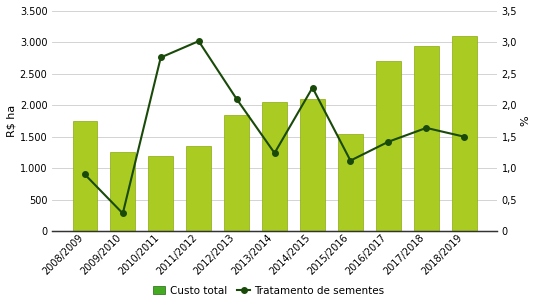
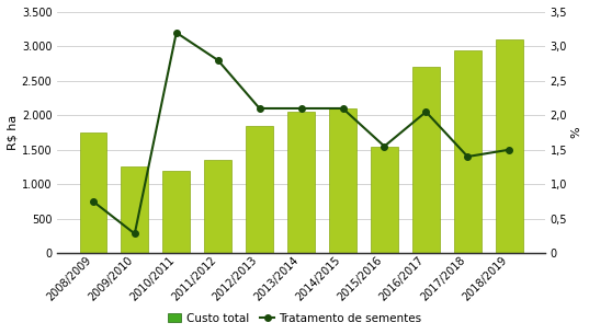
Tratamento de sementes/2008/2009: 0,90 -> 0,75
Tratamento de sementes/2010/2011: 2,76 -> 3,20
Tratamento de sementes/2011/2012: 3,02 -> 2,80
Tratamento de sementes/2013/2014: 1,24 -> 2,10
Tratamento de sementes/2014/2015: 2,28 -> 2,10
Tratamento de sementes/2015/2016: 1,12 -> 1,55
Tratamento de sementes/2016/2017: 1,42 -> 2,05
Tratamento de sementes/2017/2018: 1,64 -> 1,40
